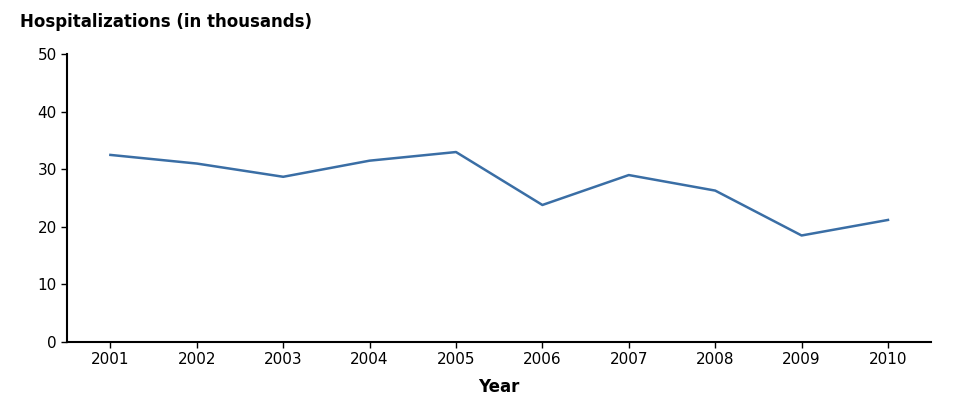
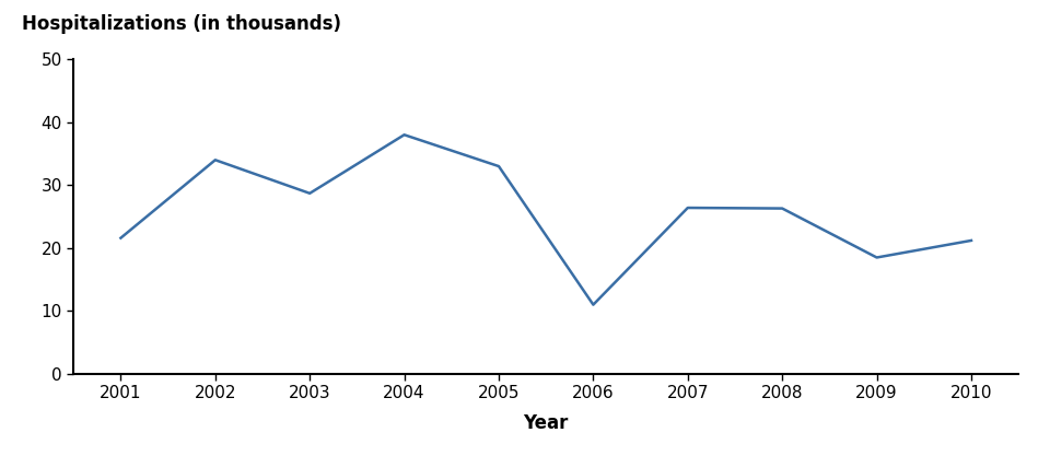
2001: 32.5 -> 21.6
2002: 31.0 -> 34.0
2004: 31.5 -> 38.0
2006: 23.8 -> 11.0
2007: 29.0 -> 26.4
